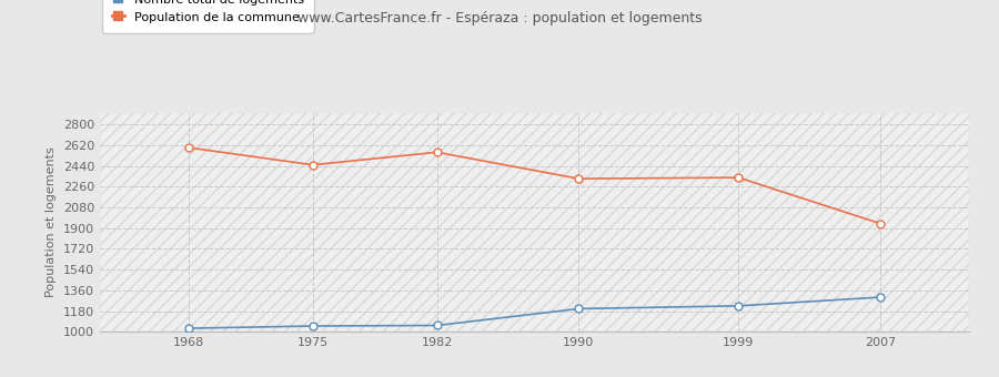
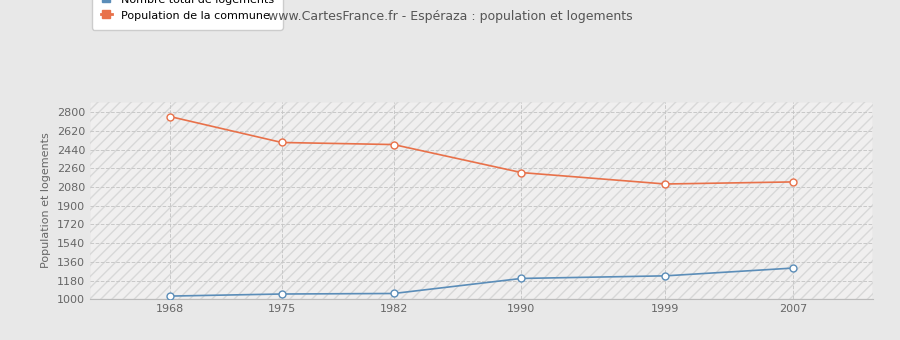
Population de la commune/1968: 2600 -> 2760
Population de la commune/1975: 2450 -> 2510
Population de la commune/1982: 2560 -> 2490
Population de la commune/1990: 2330 -> 2220
Population de la commune/1999: 2340 -> 2110
Population de la commune/2007: 1940 -> 2130
